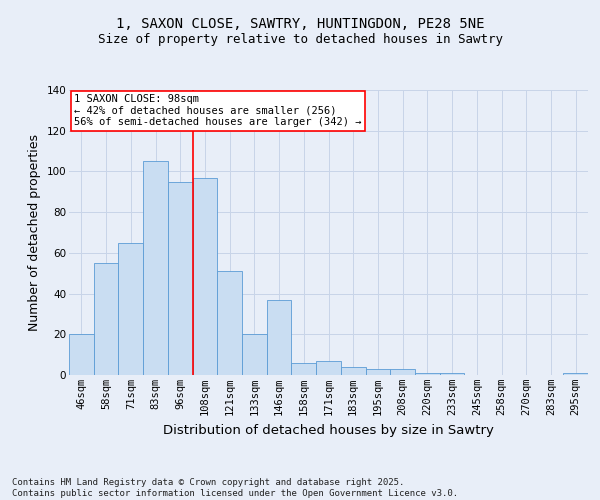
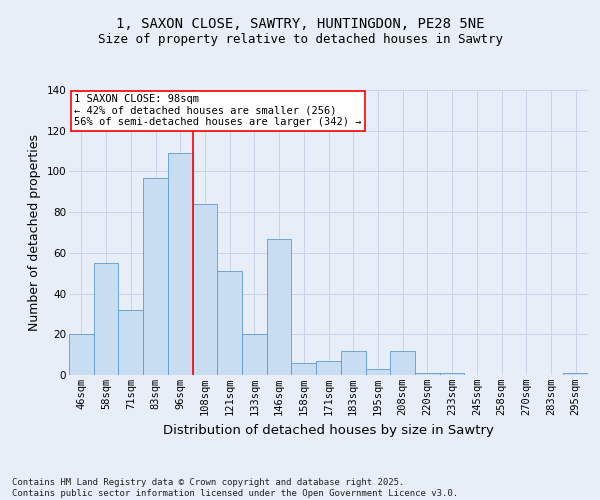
71sqm: 65 -> 32
83sqm: 105 -> 97
96sqm: 95 -> 109
108sqm: 97 -> 84
146sqm: 37 -> 67
183sqm: 4 -> 12
208sqm: 3 -> 12
